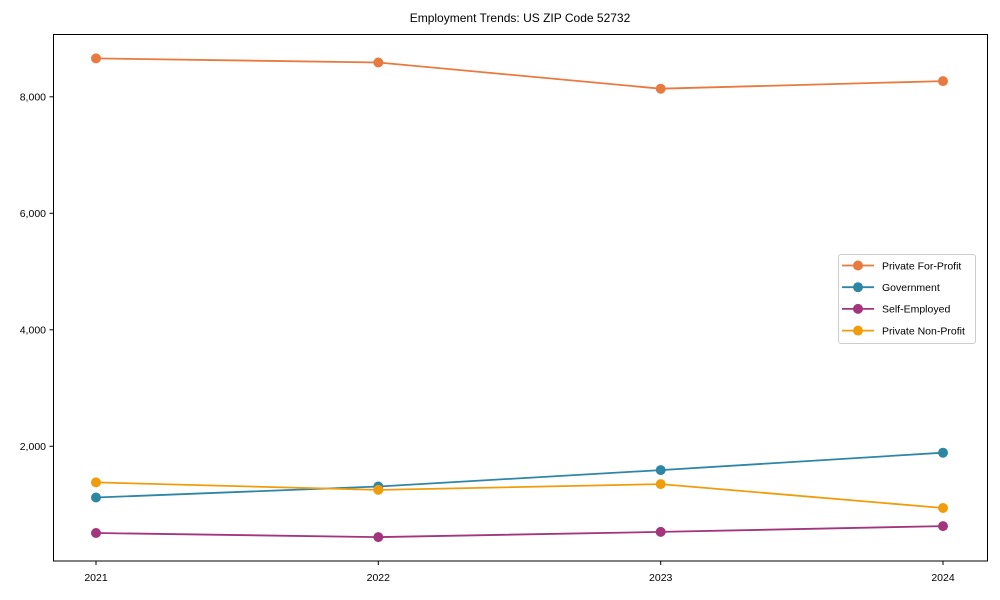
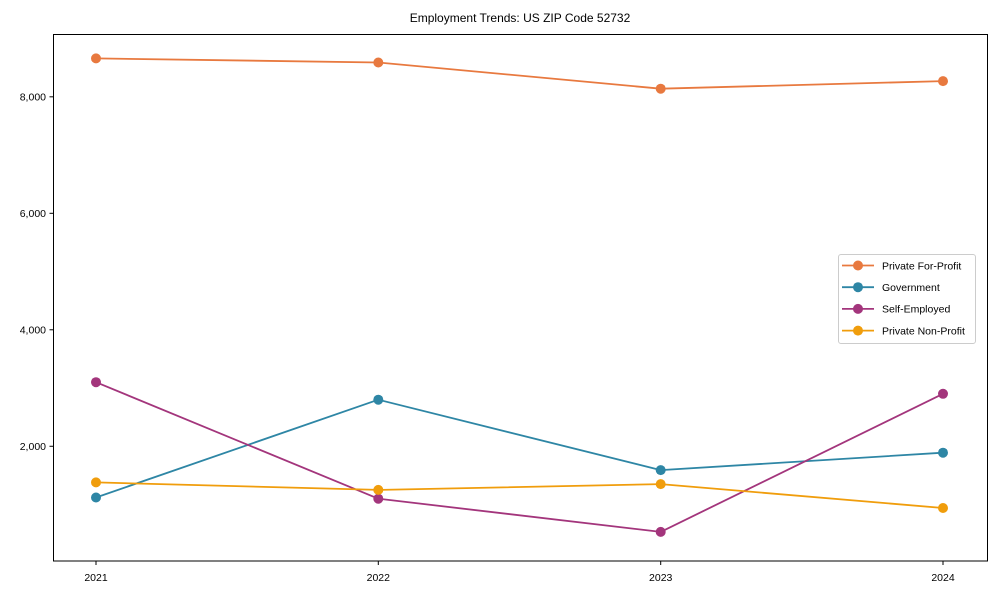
Self-Employed/2021: 500 -> 3100
Government/2022: 1300 -> 2800
Self-Employed/2022: 400 -> 1100
Self-Employed/2024: 600 -> 2900
